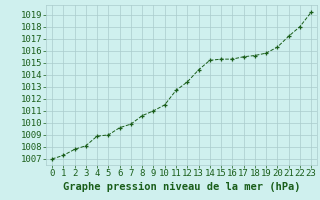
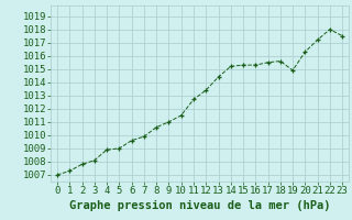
19: 1015.8 -> 1014.9
23: 1019.2 -> 1017.5
